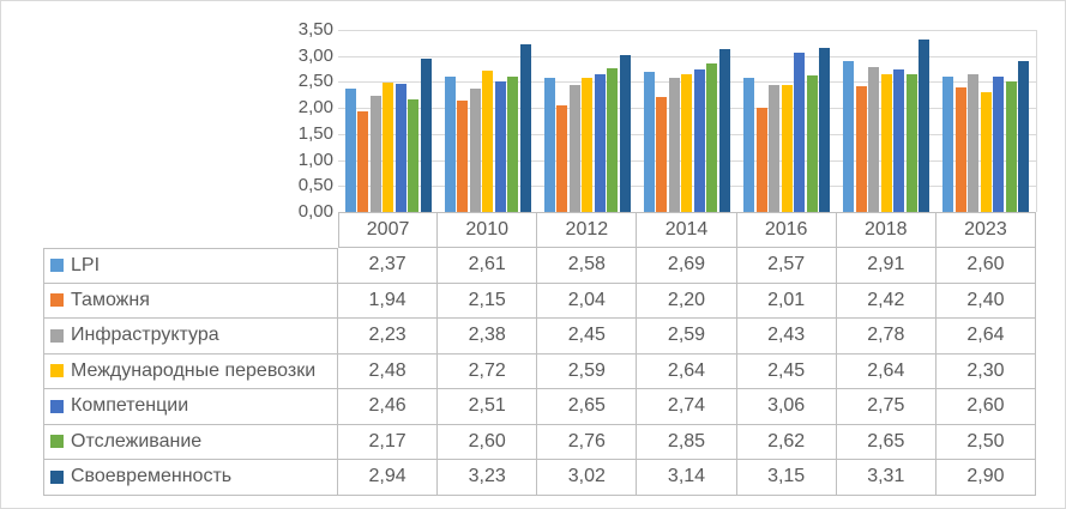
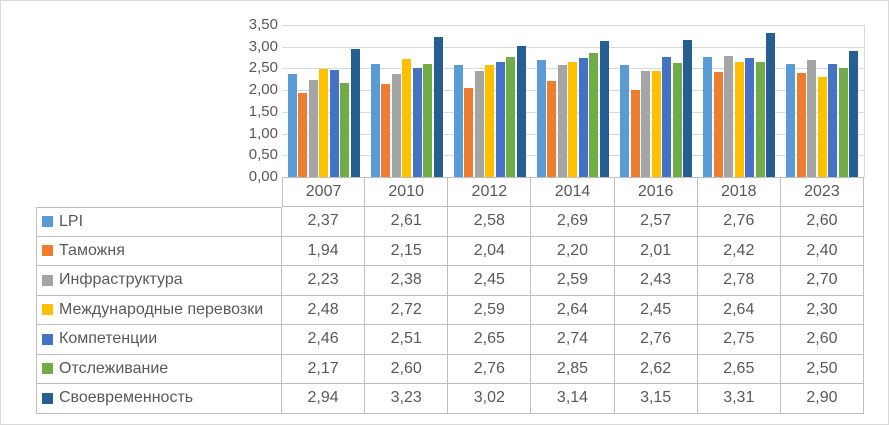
Компетенции/2016: 3,06 -> 2,76
LPI/2018: 2,91 -> 2,76
Инфраструктура/2023: 2,64 -> 2,70
